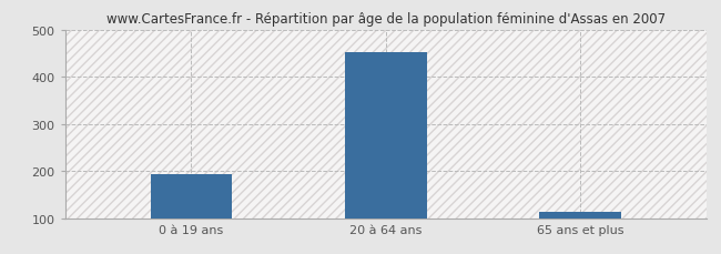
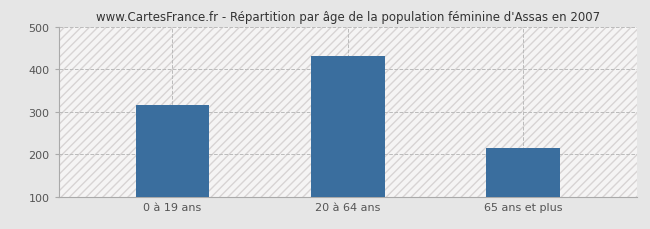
0 à 19 ans: 193 -> 315
20 à 64 ans: 452 -> 430
65 ans et plus: 114 -> 215
